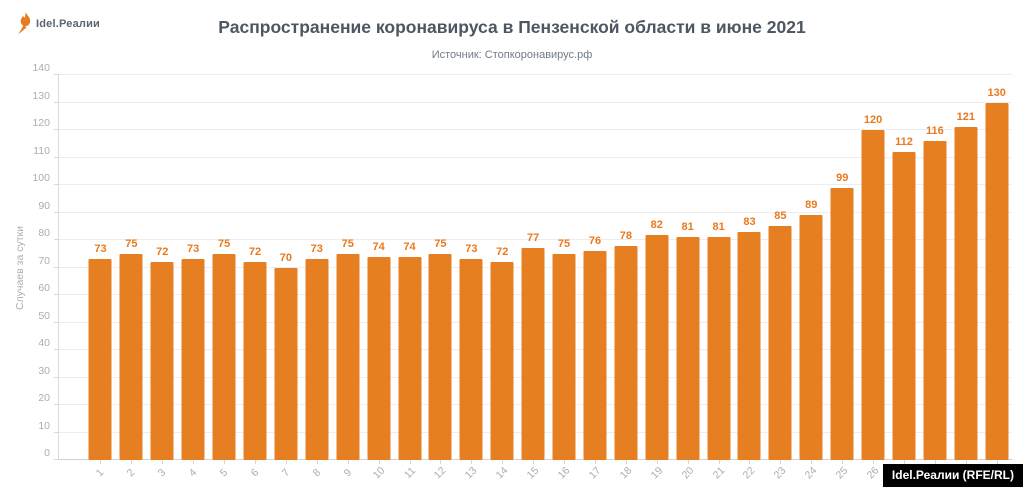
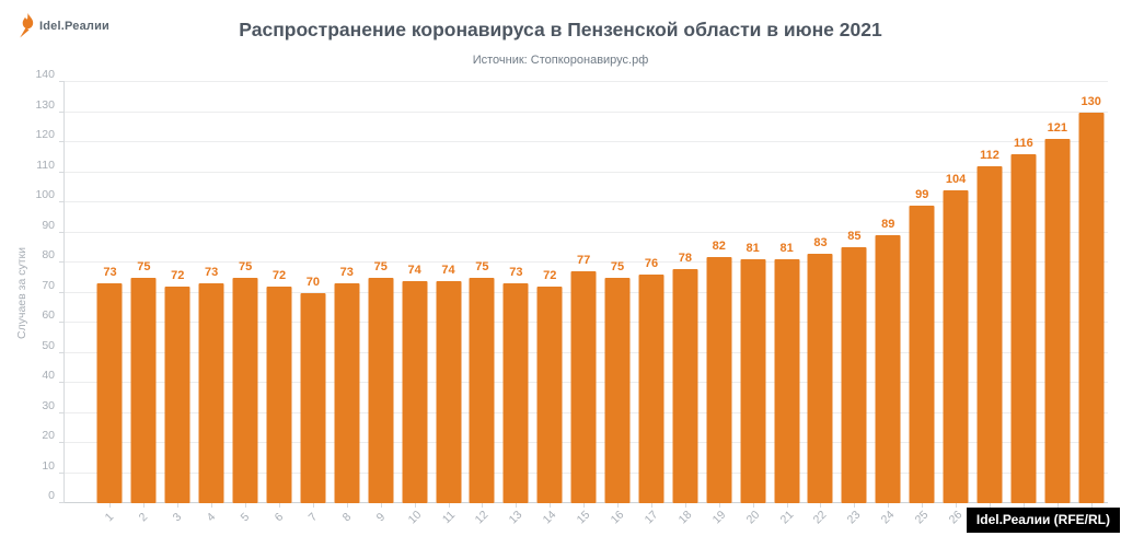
26: 120 -> 104
